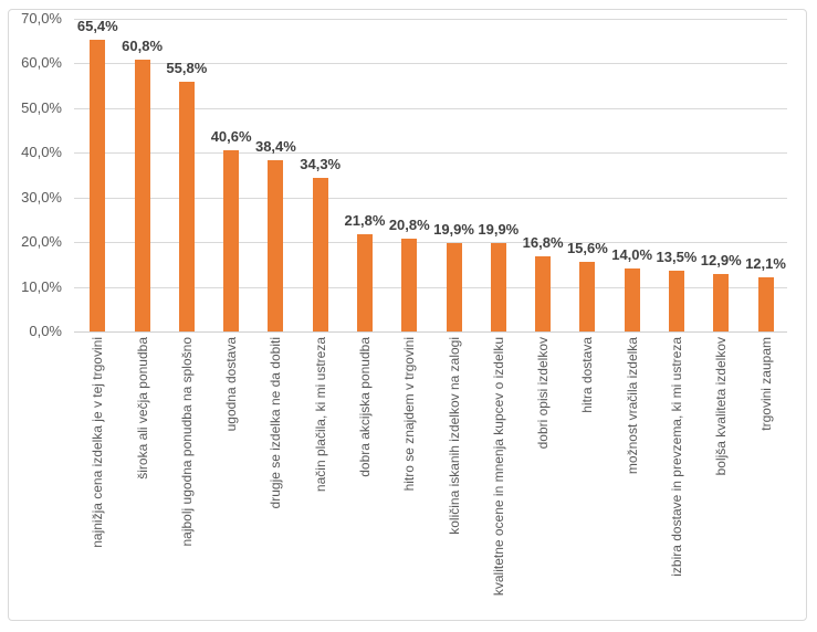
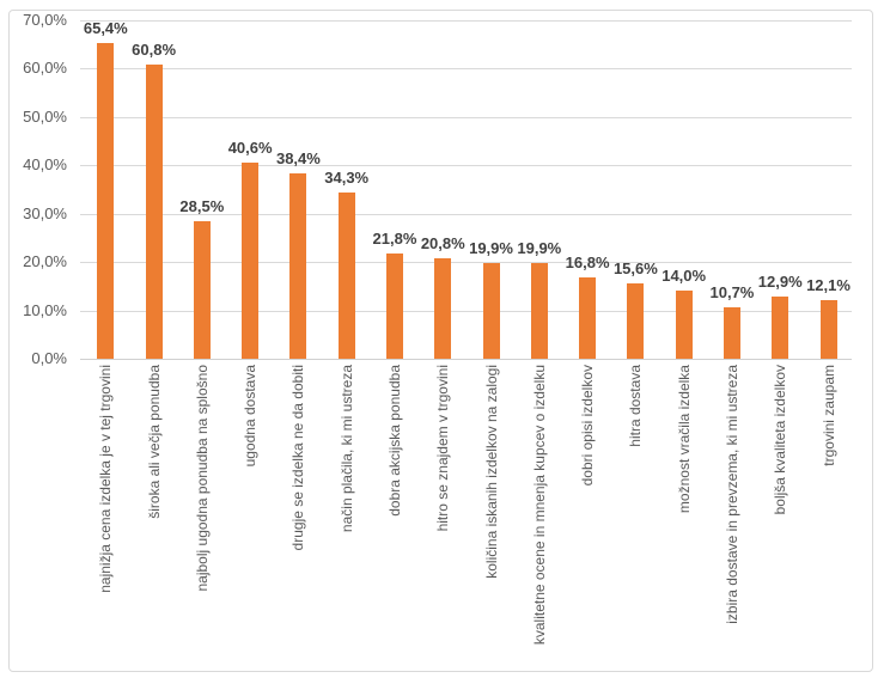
najbolj ugodna ponudba na splošno: 55,8% -> 28,5%
izbira dostave in prevzema, ki mi ustreza: 13,5% -> 10,7%
